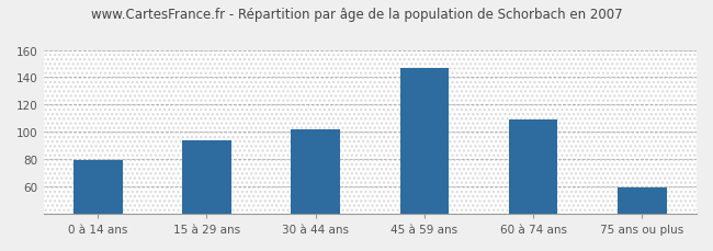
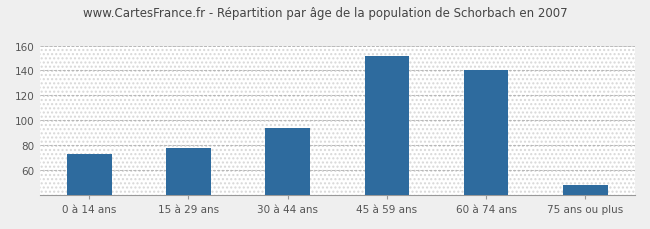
0 à 14 ans: 79 -> 73
15 à 29 ans: 94 -> 78
30 à 44 ans: 102 -> 94
45 à 59 ans: 147 -> 152
60 à 74 ans: 109 -> 140
75 ans ou plus: 59 -> 48
